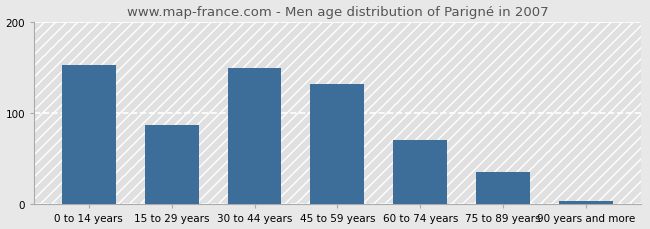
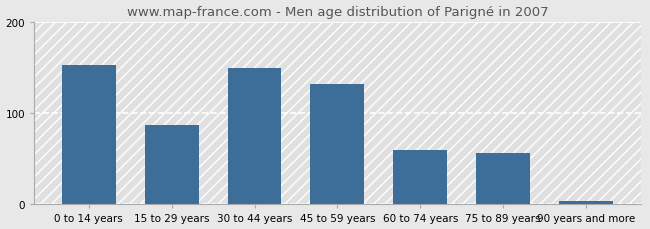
60 to 74 years: 70 -> 60
75 to 89 years: 35 -> 56
